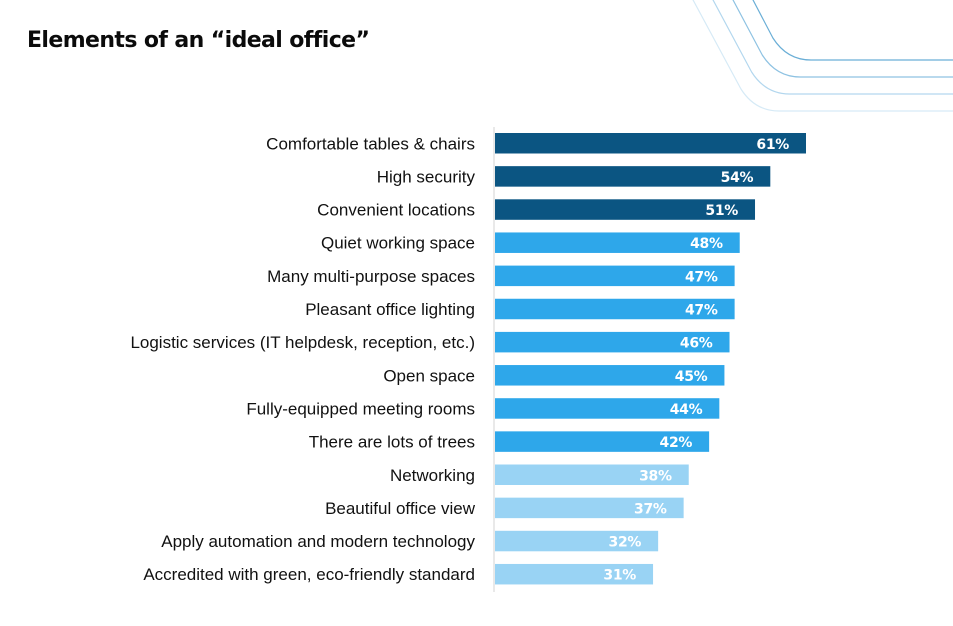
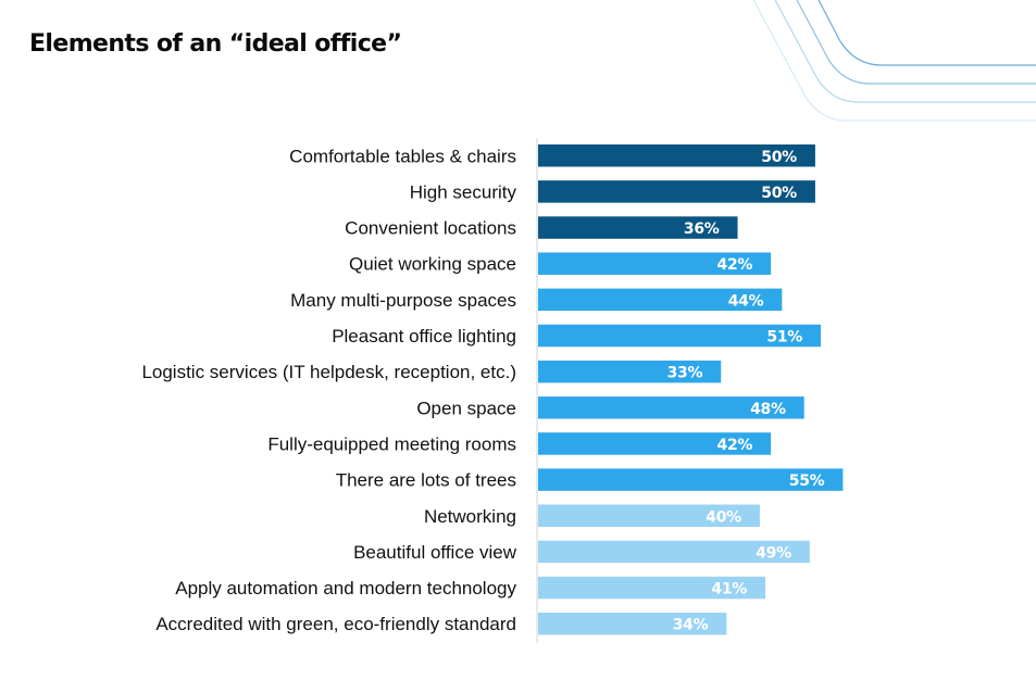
Comfortable tables & chairs: 61% -> 50%
High security: 54% -> 50%
Convenient locations: 51% -> 36%
Quiet working space: 48% -> 42%
Many multi-purpose spaces: 47% -> 44%
Pleasant office lighting: 47% -> 51%
Logistic services (IT helpdesk, reception, etc.): 46% -> 33%
Open space: 45% -> 48%
Fully-equipped meeting rooms: 44% -> 42%
There are lots of trees: 42% -> 55%
Networking: 38% -> 40%
Beautiful office view: 37% -> 49%
Apply automation and modern technology: 32% -> 41%
Accredited with green, eco-friendly standard: 31% -> 34%
